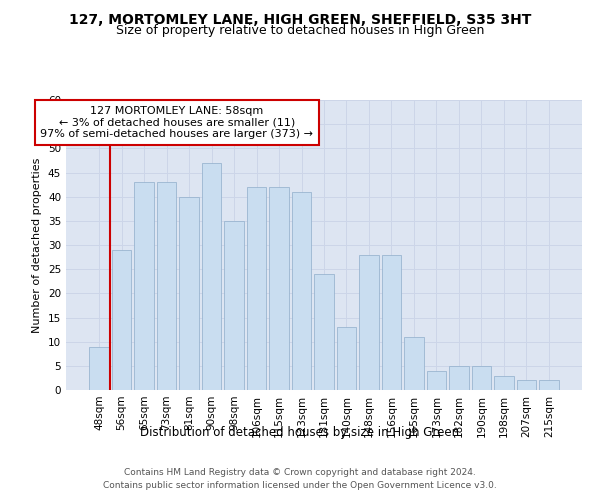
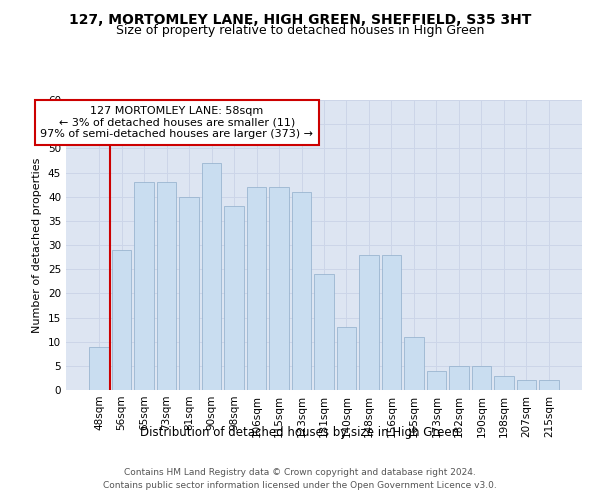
98sqm: 35 -> 38
